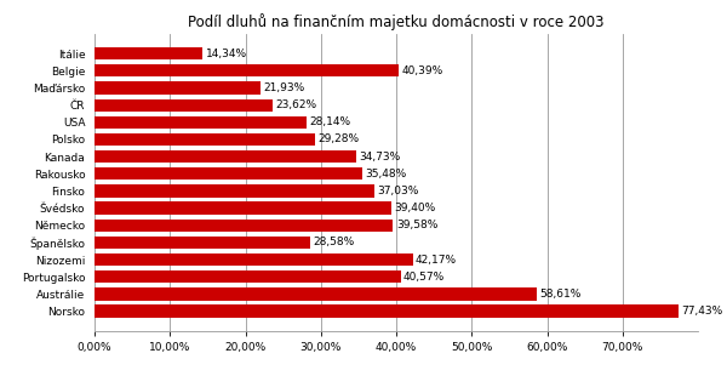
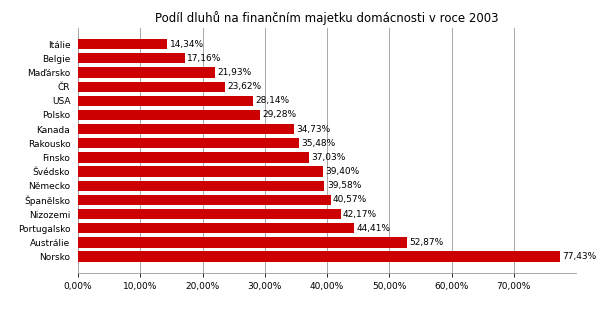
Belgie: 40,39% -> 17,16%
Španělsko: 28,58% -> 40,57%
Portugalsko: 40,57% -> 44,41%
Austrálie: 58,61% -> 52,87%
